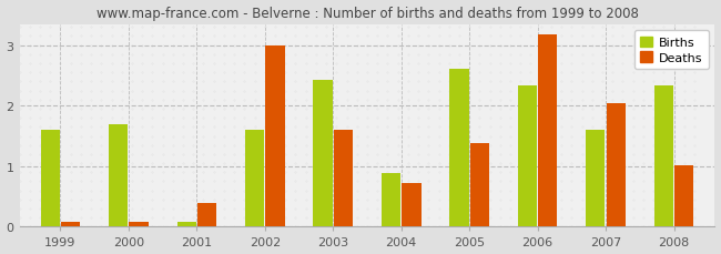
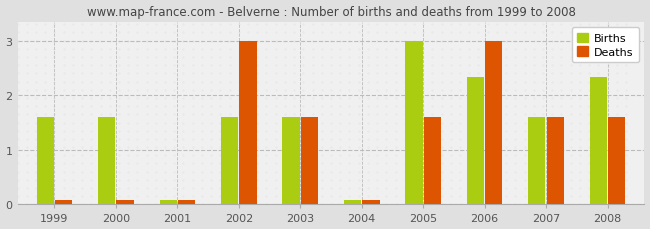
Births/2000: 1.70 -> 1.60
Deaths/2001: 0.40 -> 0.08
Births/2003: 2.42 -> 1.60
Births/2004: 0.88 -> 0.08
Deaths/2004: 0.72 -> 0.08
Births/2005: 2.60 -> 3.00
Deaths/2005: 1.38 -> 1.60
Deaths/2006: 3.18 -> 3.00
Deaths/2007: 2.04 -> 1.60
Deaths/2008: 1.02 -> 1.60
